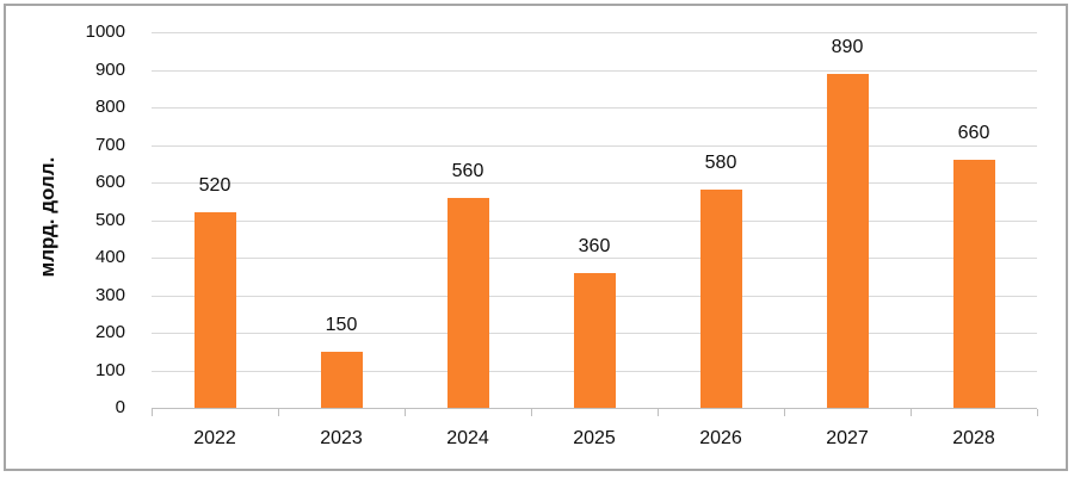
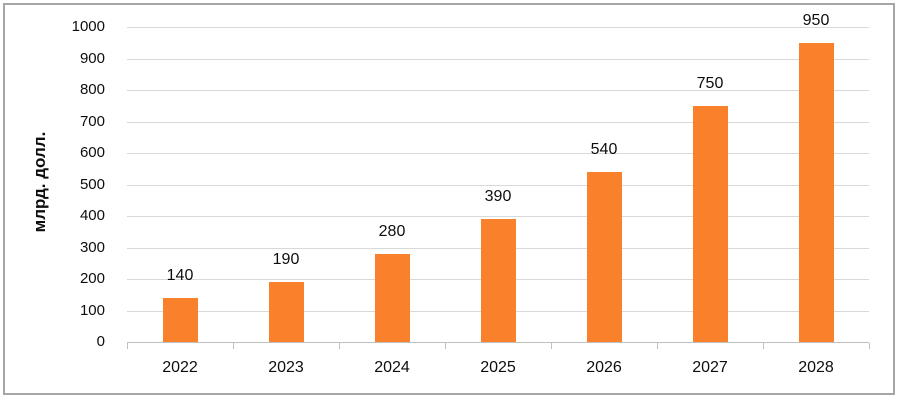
2022: 520 -> 140
2023: 150 -> 190
2024: 560 -> 280
2025: 360 -> 390
2026: 580 -> 540
2027: 890 -> 750
2028: 660 -> 950
